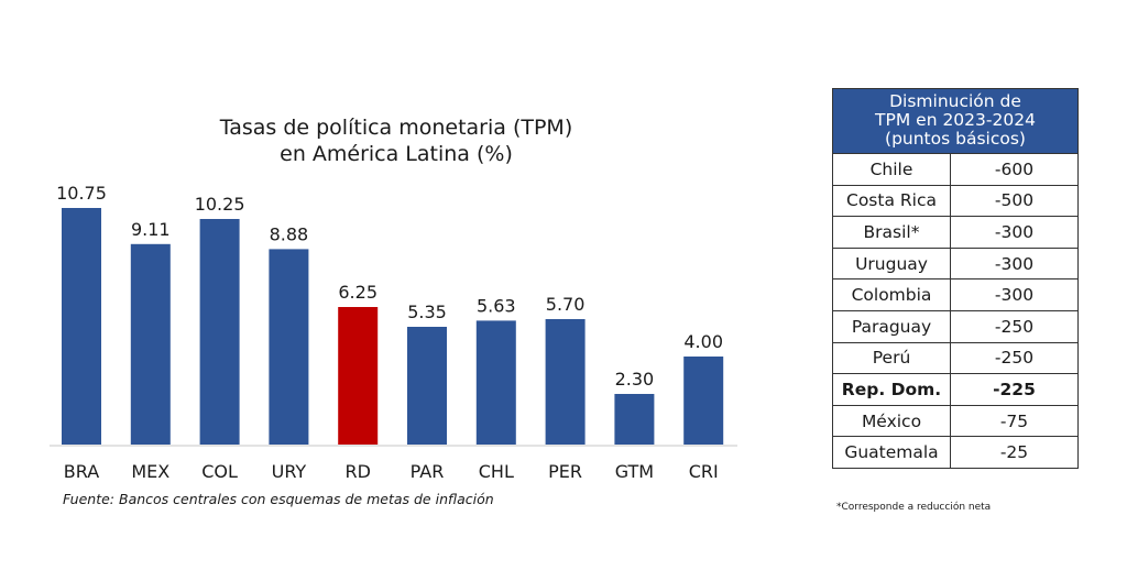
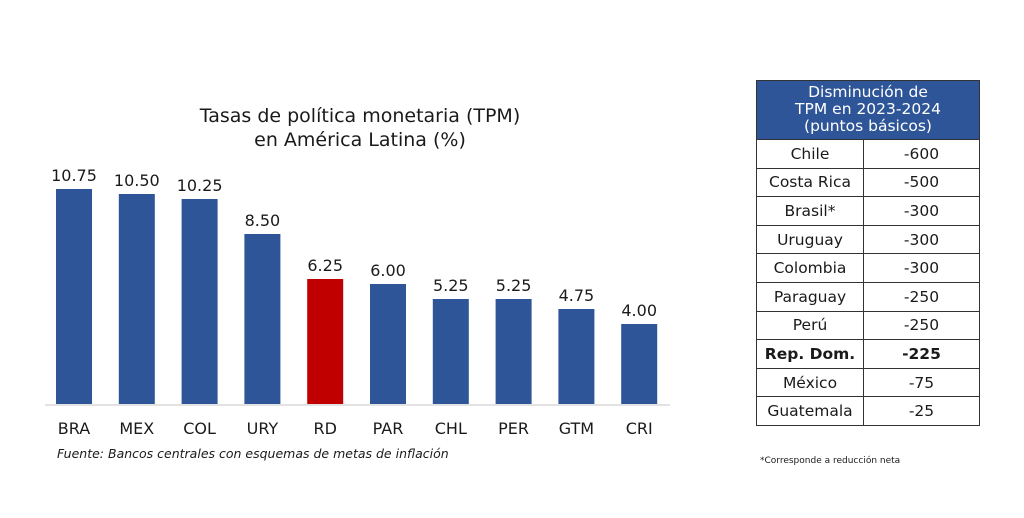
MEX: 9.11 -> 10.50
URY: 8.88 -> 8.50
PAR: 5.35 -> 6.00
CHL: 5.63 -> 5.25
PER: 5.70 -> 5.25
GTM: 2.30 -> 4.75
